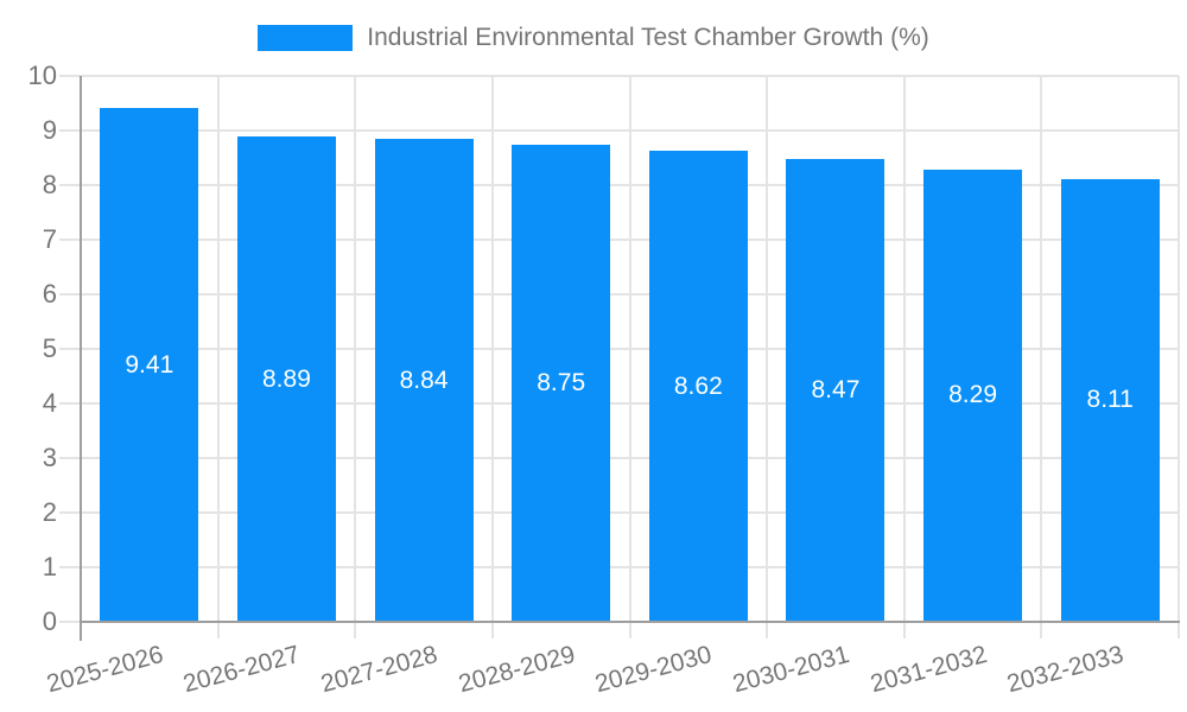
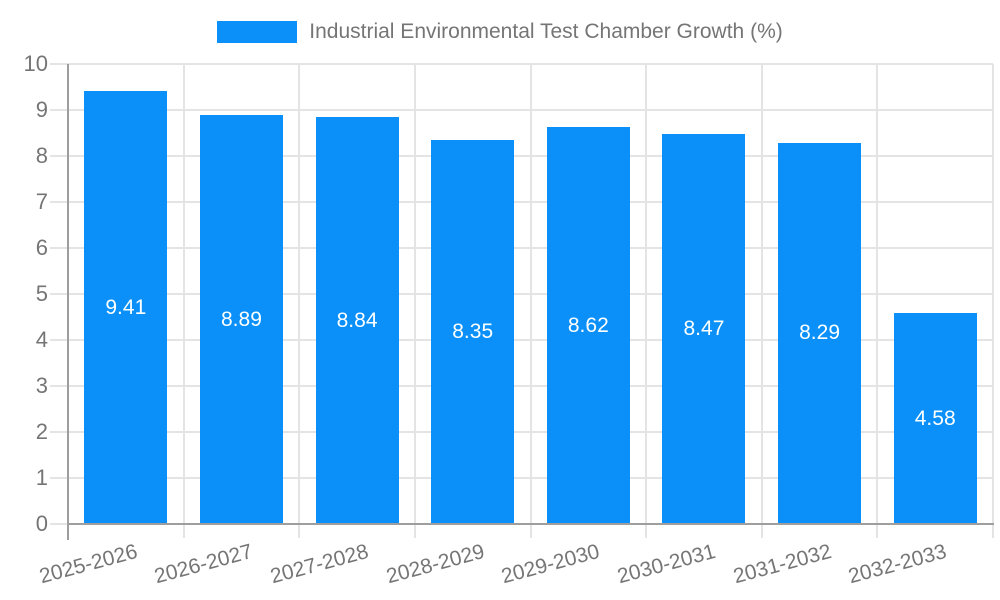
2028-2029: 8.75 -> 8.35
2032-2033: 8.11 -> 4.58
